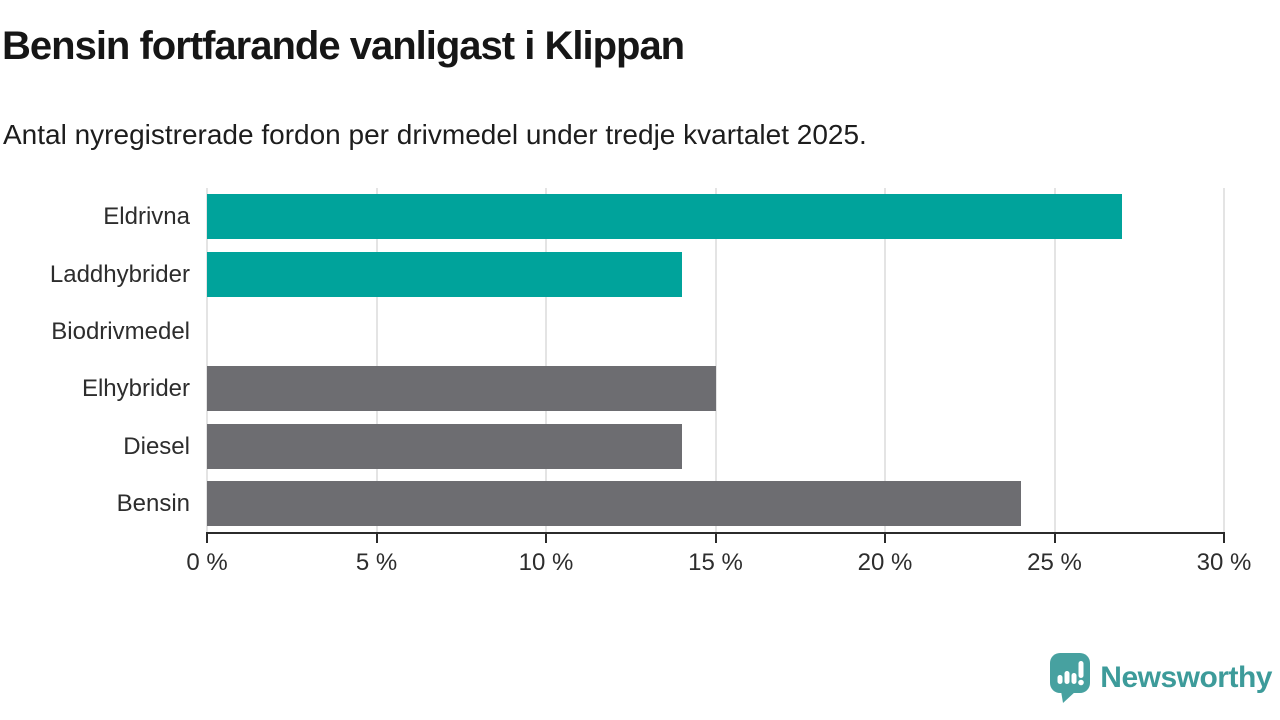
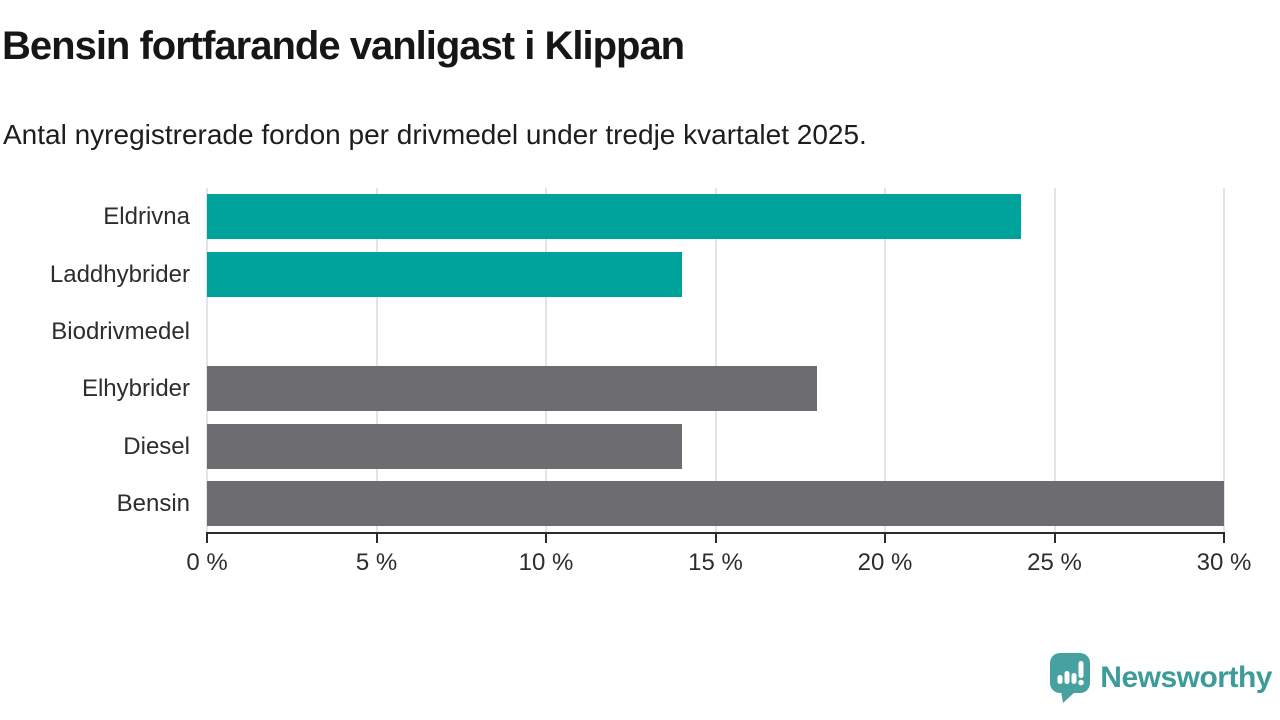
Eldrivna: 27% -> 24%
Elhybrider: 15% -> 18%
Bensin: 24% -> 30%
